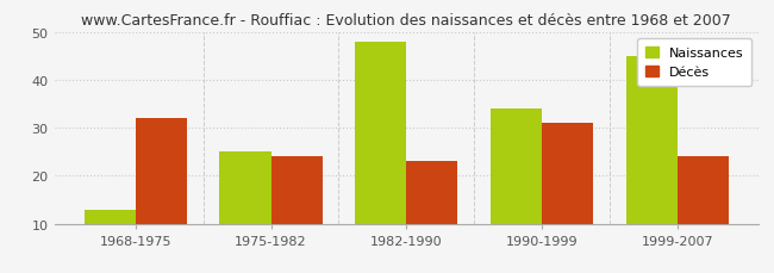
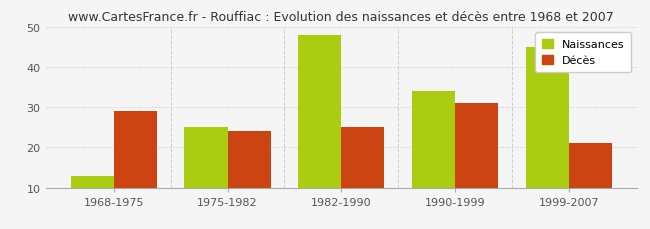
Décès/1968-1975: 32 -> 29
Décès/1982-1990: 23 -> 25
Décès/1999-2007: 24 -> 21
